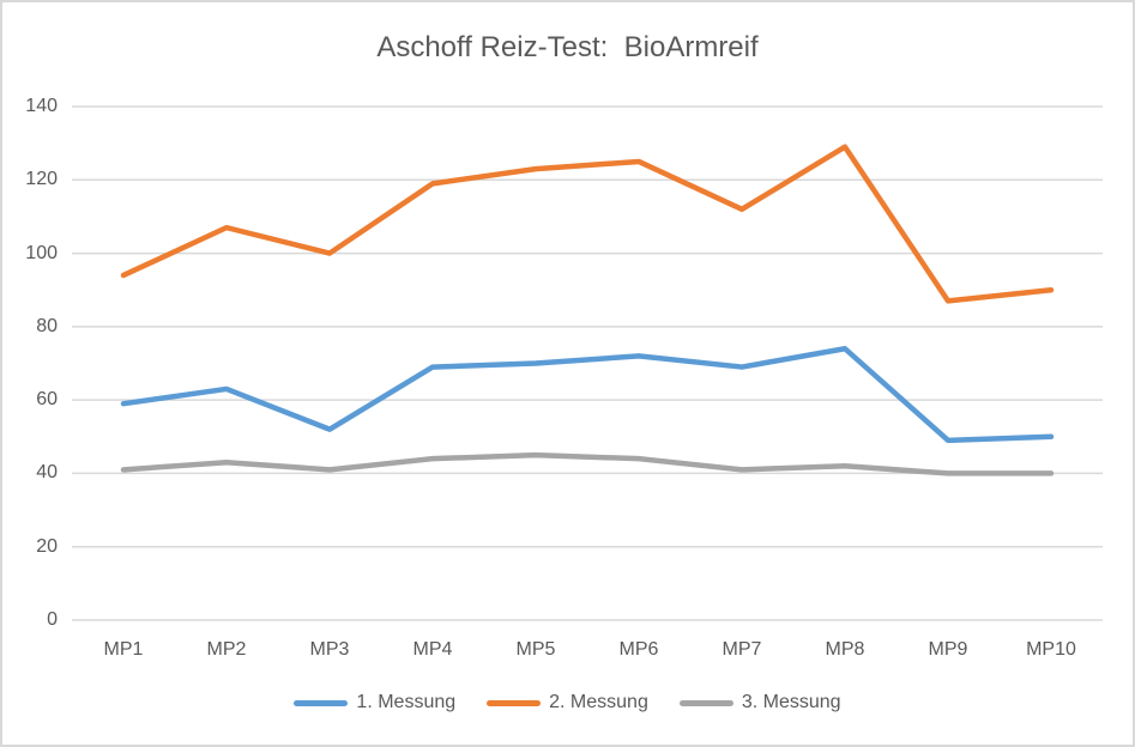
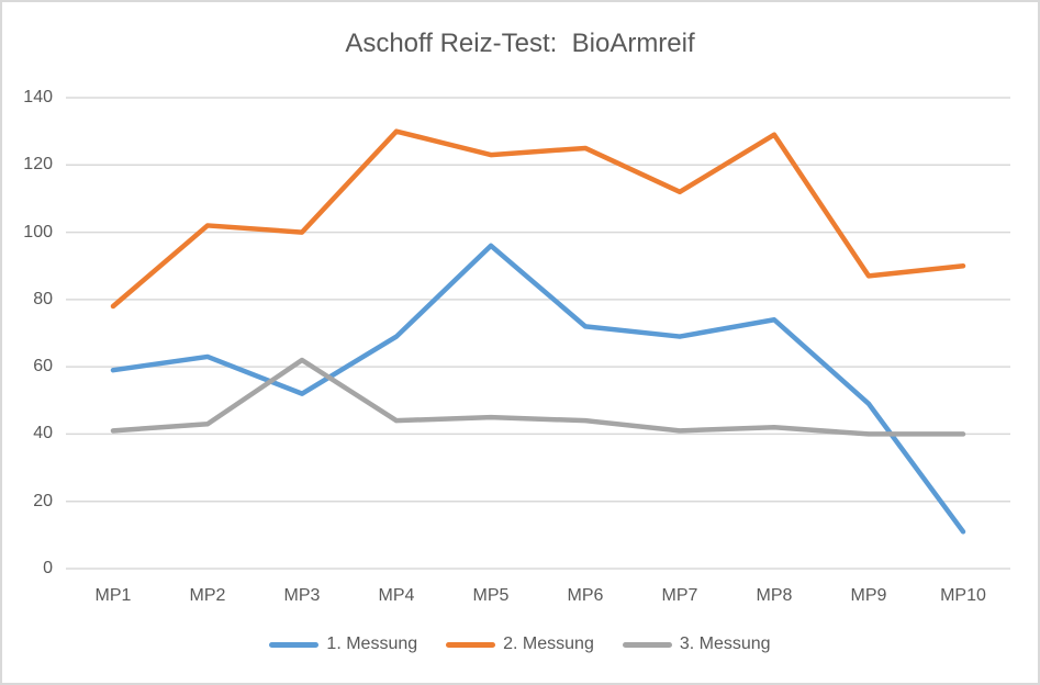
2. Messung/MP1: 94 -> 78
2. Messung/MP2: 107 -> 102
3. Messung/MP3: 41 -> 62
2. Messung/MP4: 119 -> 130
1. Messung/MP5: 70 -> 96
1. Messung/MP10: 50 -> 11
